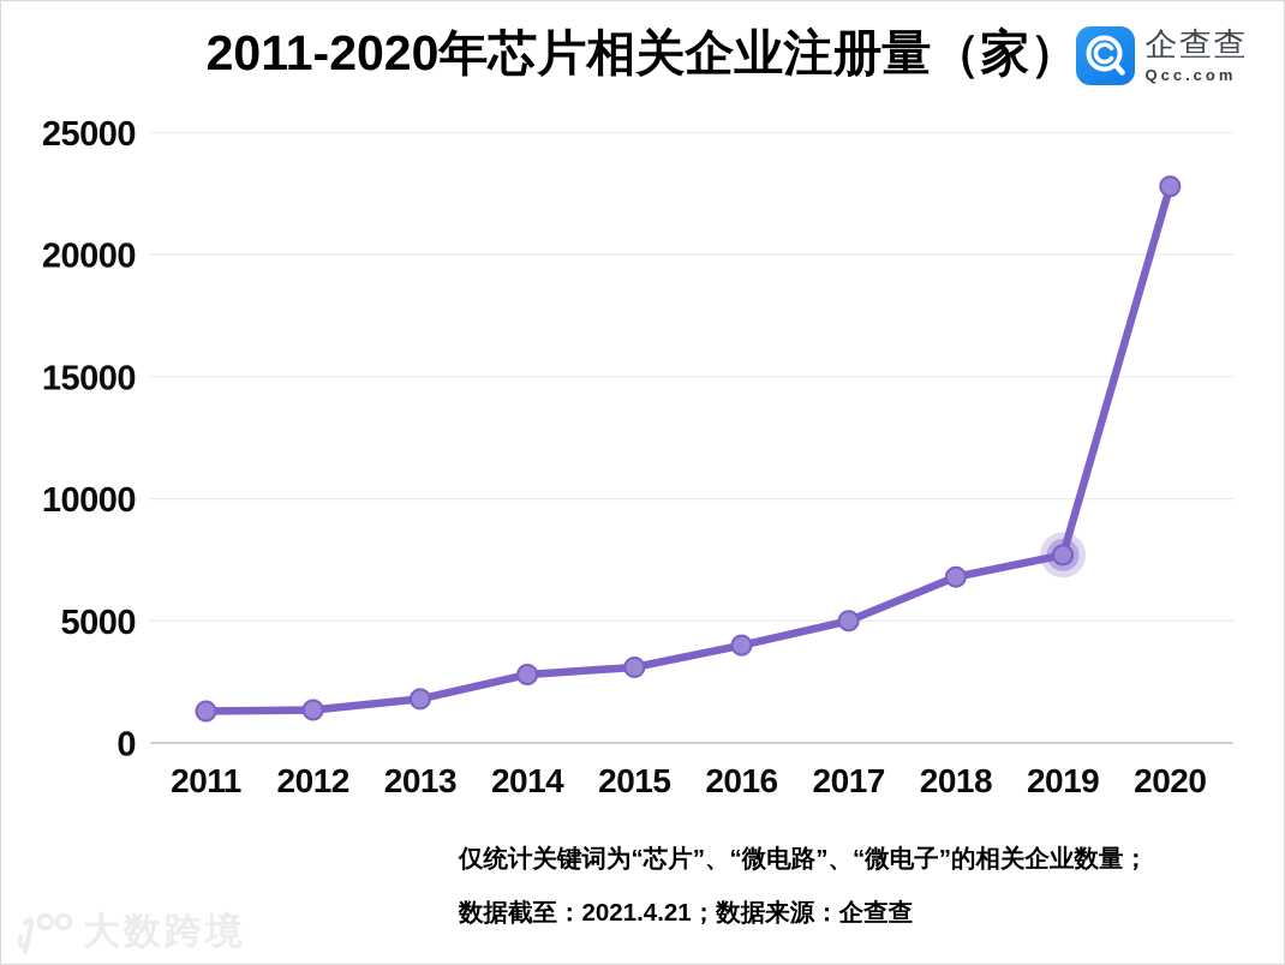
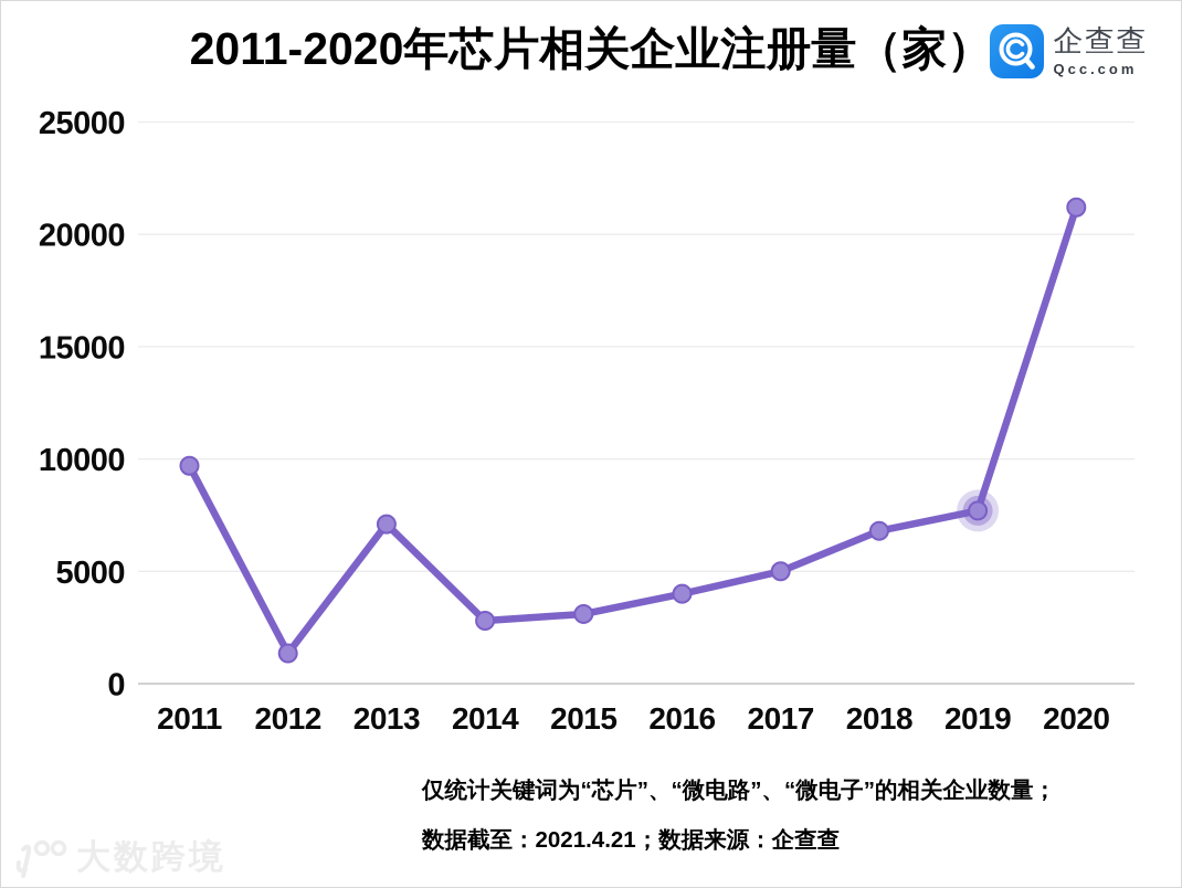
2011: 1300 -> 9700
2013: 1800 -> 7100
2020: 22800 -> 21200
